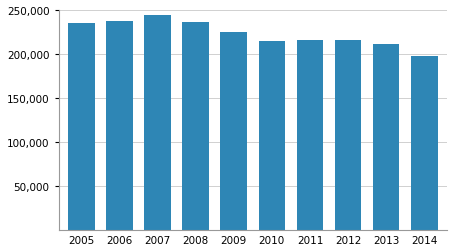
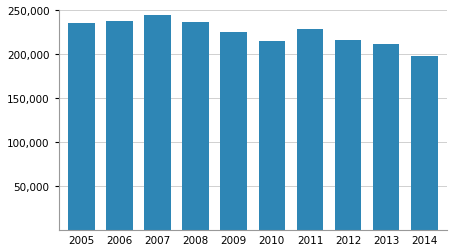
2011: 216,000 -> 228,000
